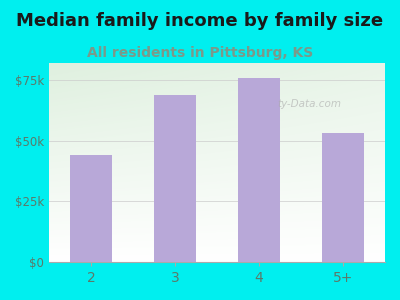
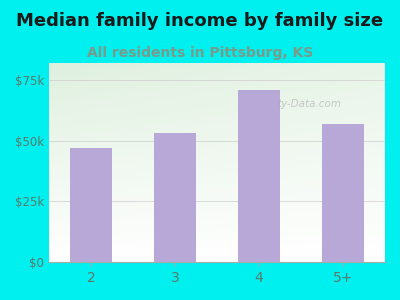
2: $44k -> $47k
3: $69k -> $53k
4: $76k -> $71k
5+: $53k -> $57k
